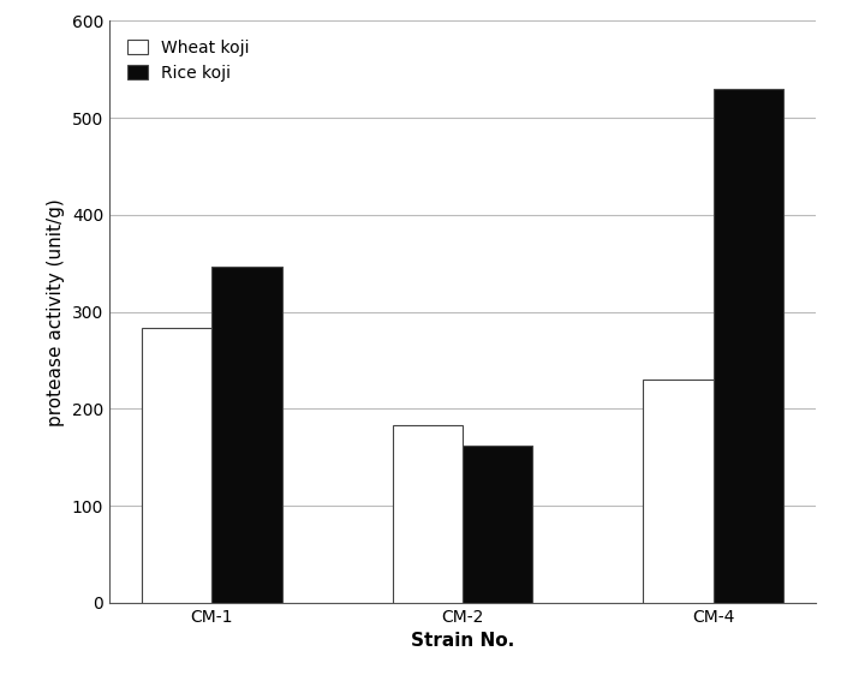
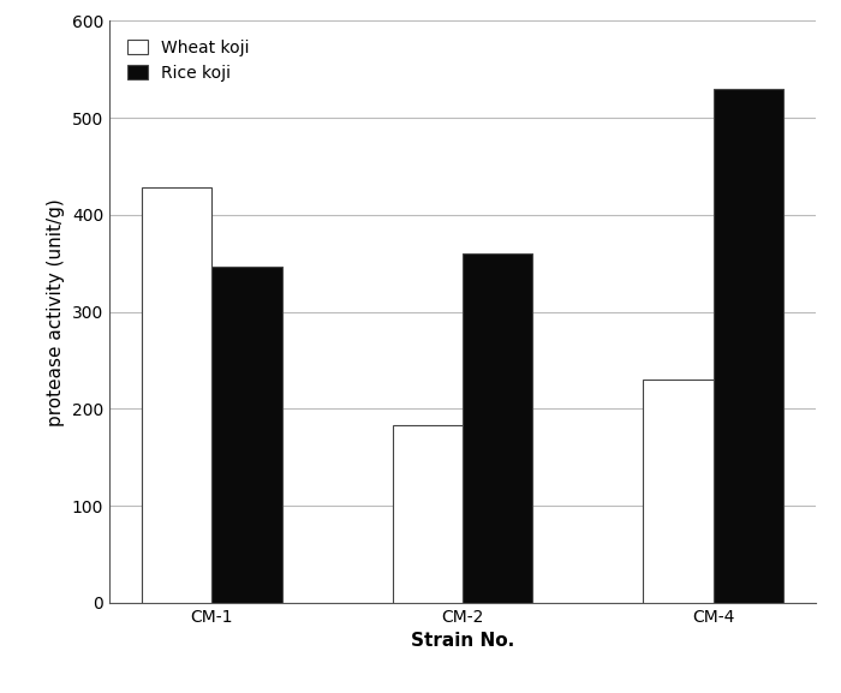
Wheat koji/CM-1: 283 -> 428
Rice koji/CM-2: 162 -> 360
